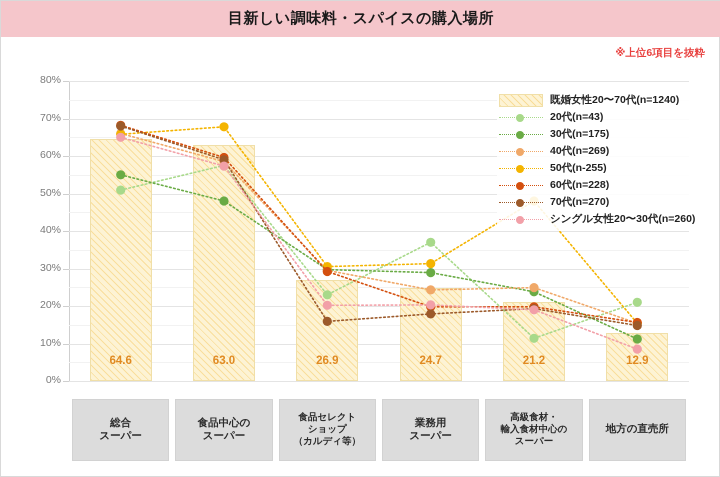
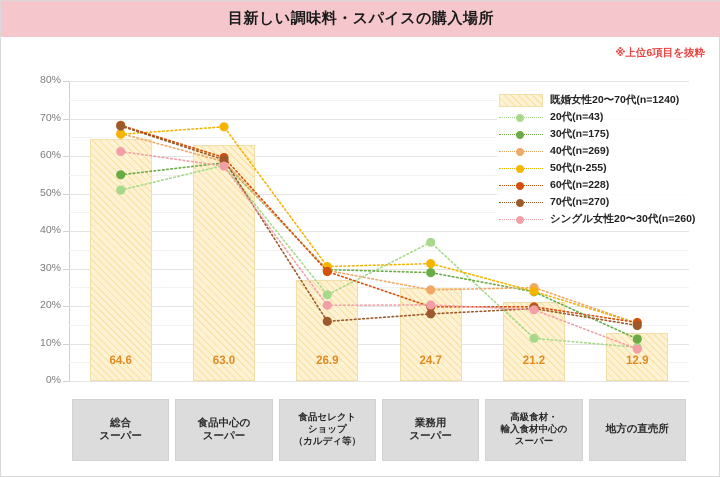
シングル女性20〜30代(n=260)/総合 スーパー: 65% -> 61%
30代(n=175)/食品中心の スーパー: 48% -> 58%
50代(n-255)/高級食材・ 輸入食材中心の スーパー: 48% -> 24%
20代(n=43)/地方の直売所: 21% -> 9%
